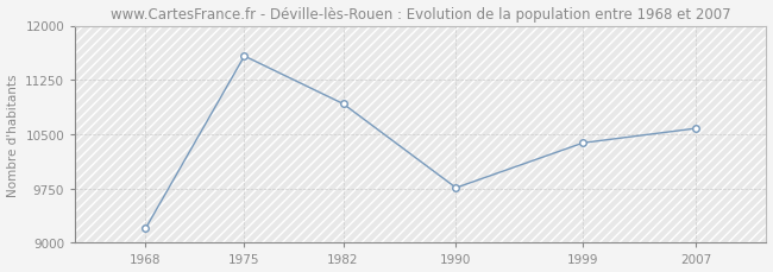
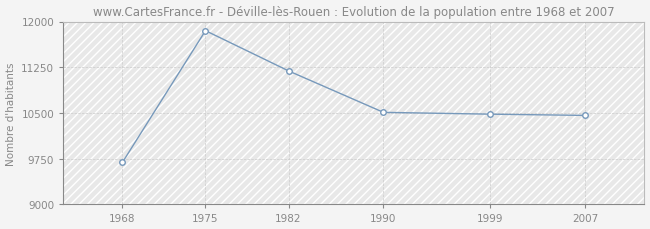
1968: 9200 -> 9690
1975: 11580 -> 11850
1982: 10920 -> 11190
1990: 9760 -> 10510
1999: 10380 -> 10480
2007: 10580 -> 10460
